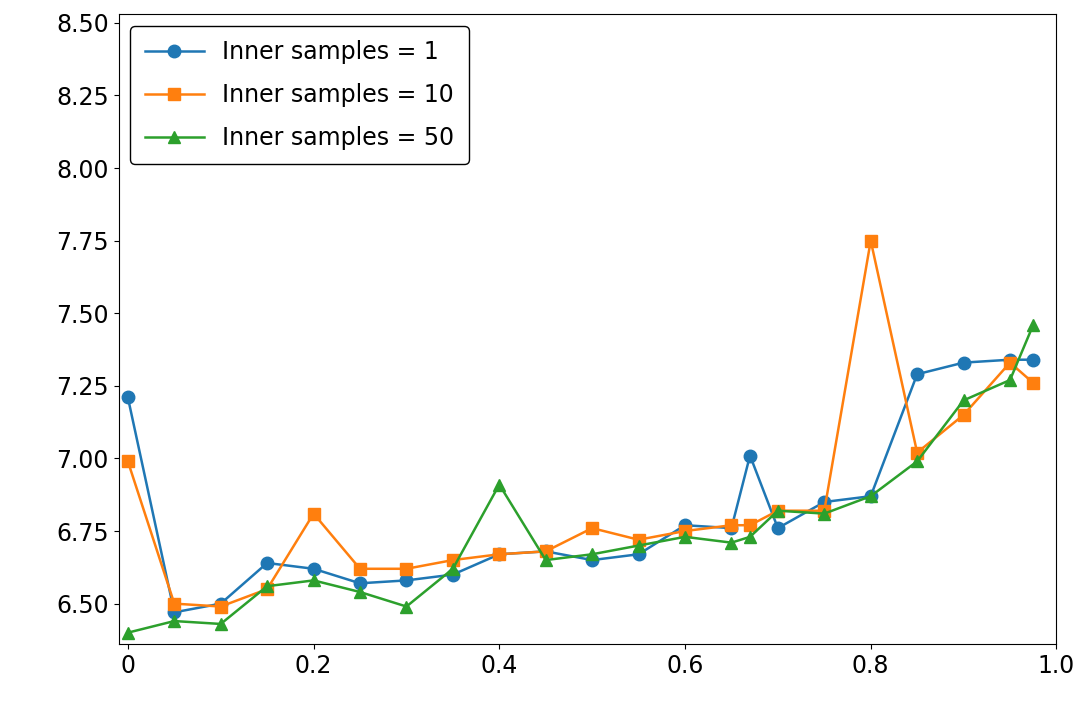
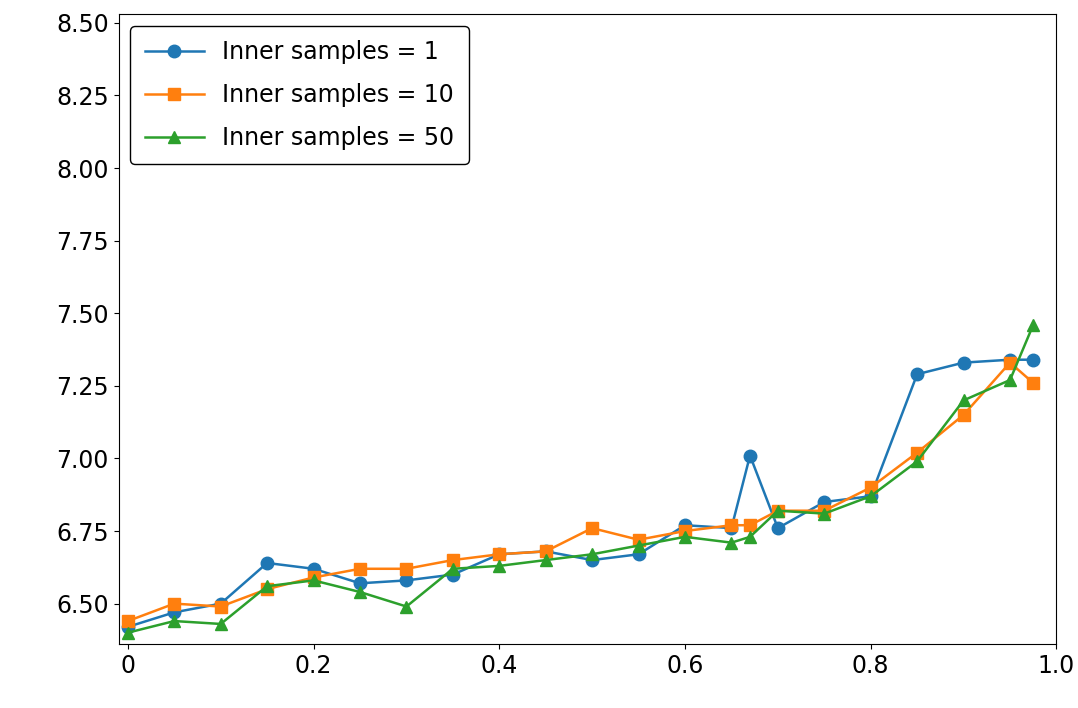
Inner samples = 1/0: 7.21 -> 6.42
Inner samples = 10/0: 6.99 -> 6.44
Inner samples = 10/0.2: 6.81 -> 6.59
Inner samples = 50/0.4: 6.91 -> 6.63
Inner samples = 10/0.8: 7.75 -> 6.90
